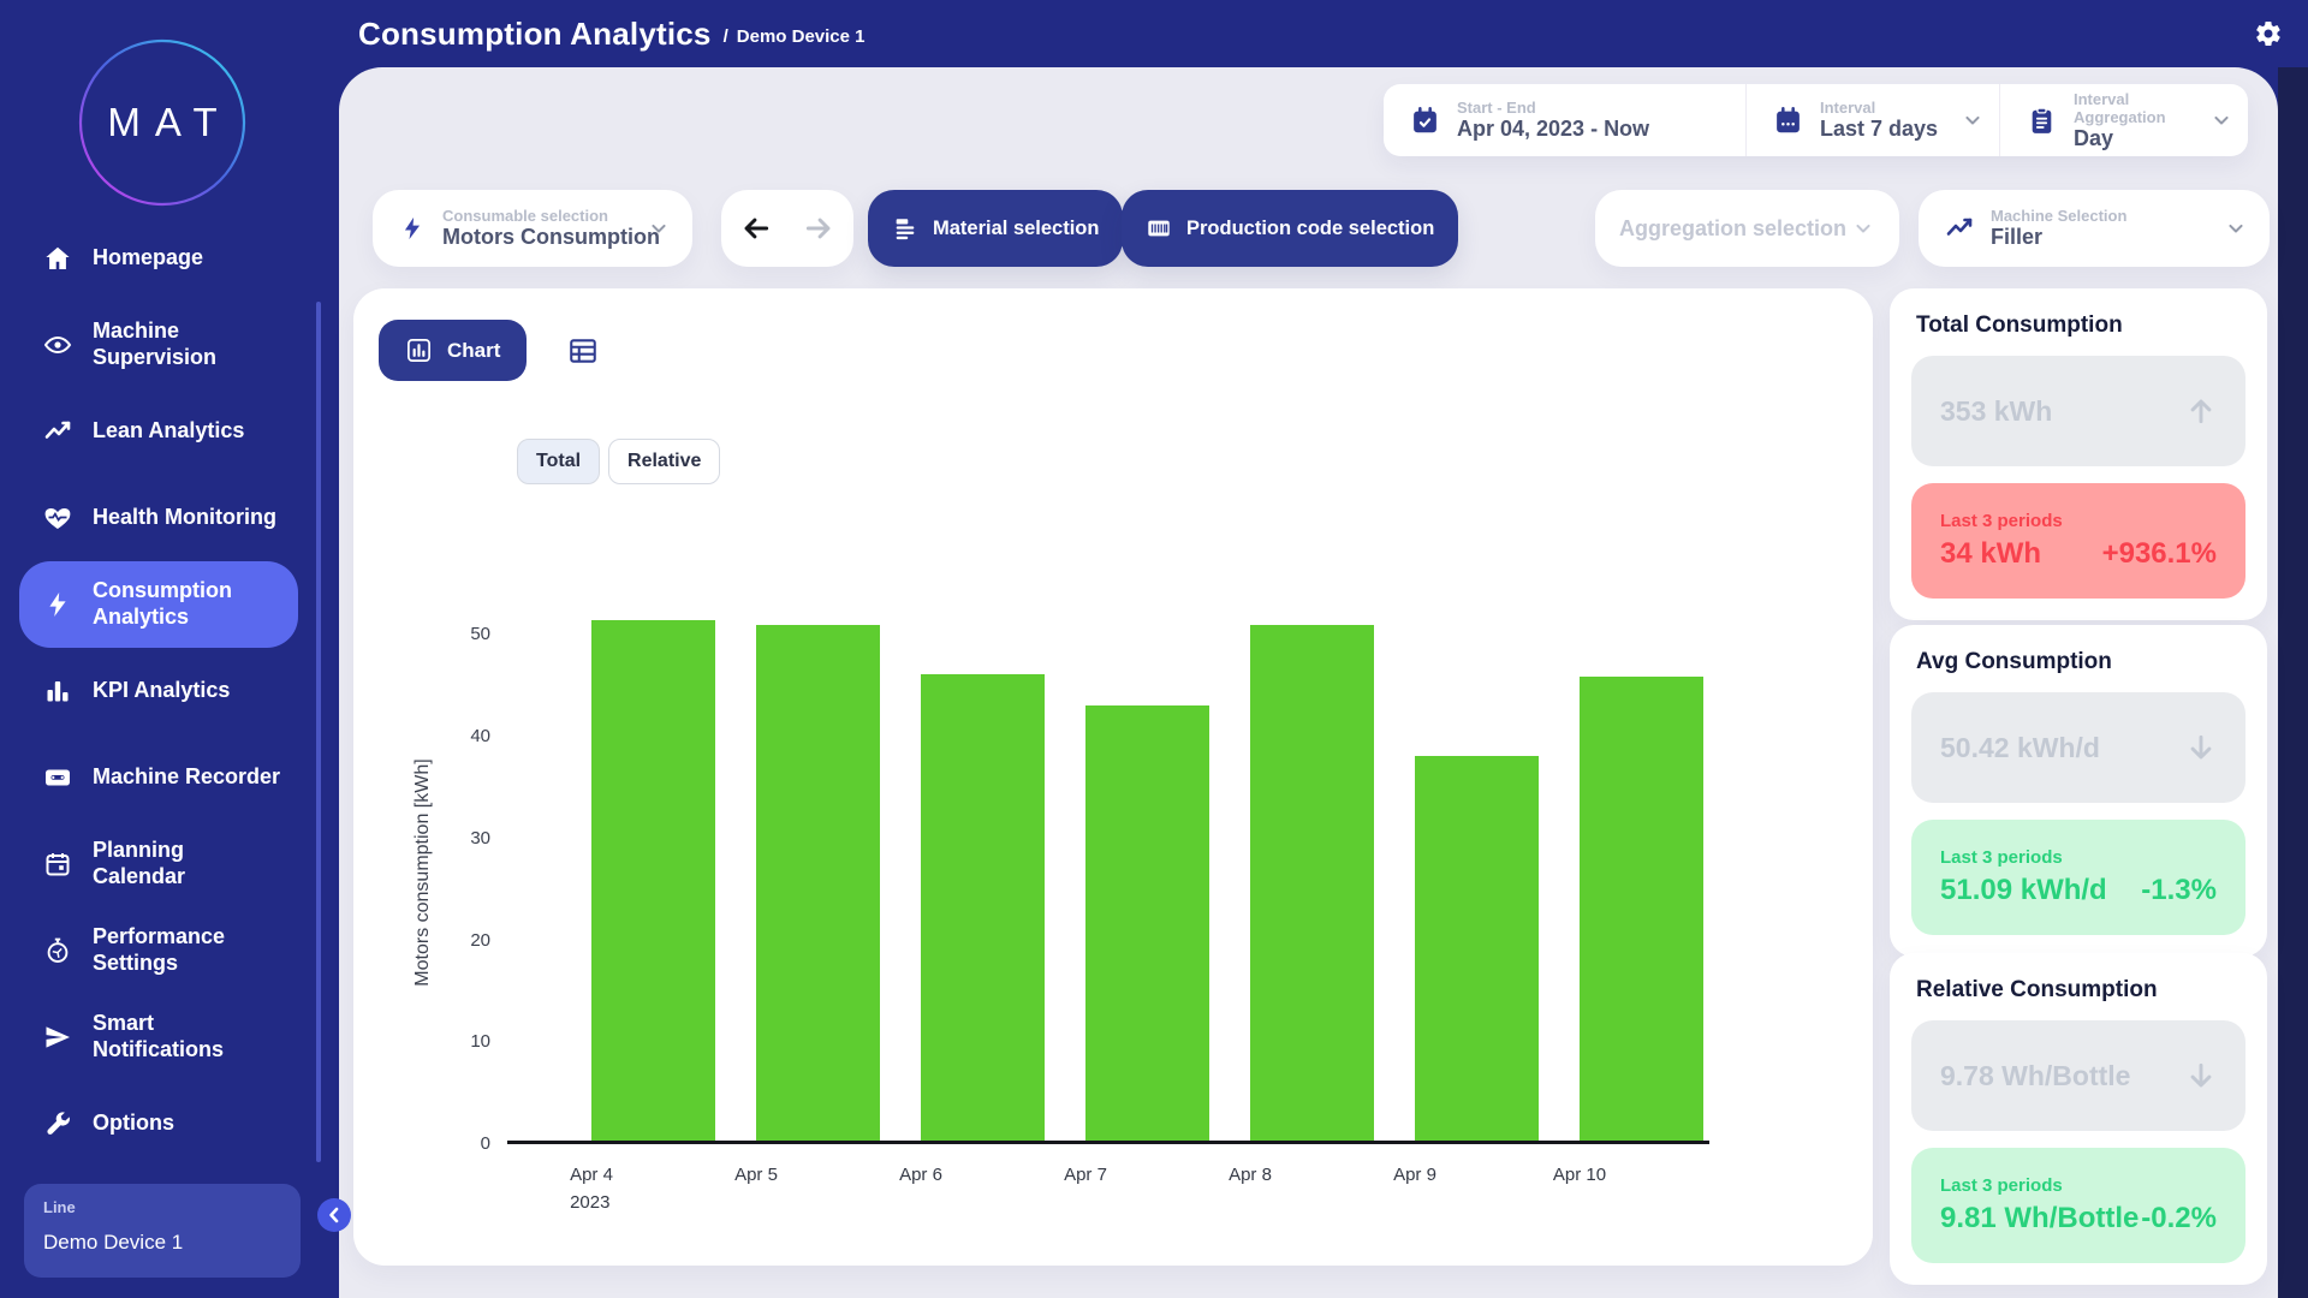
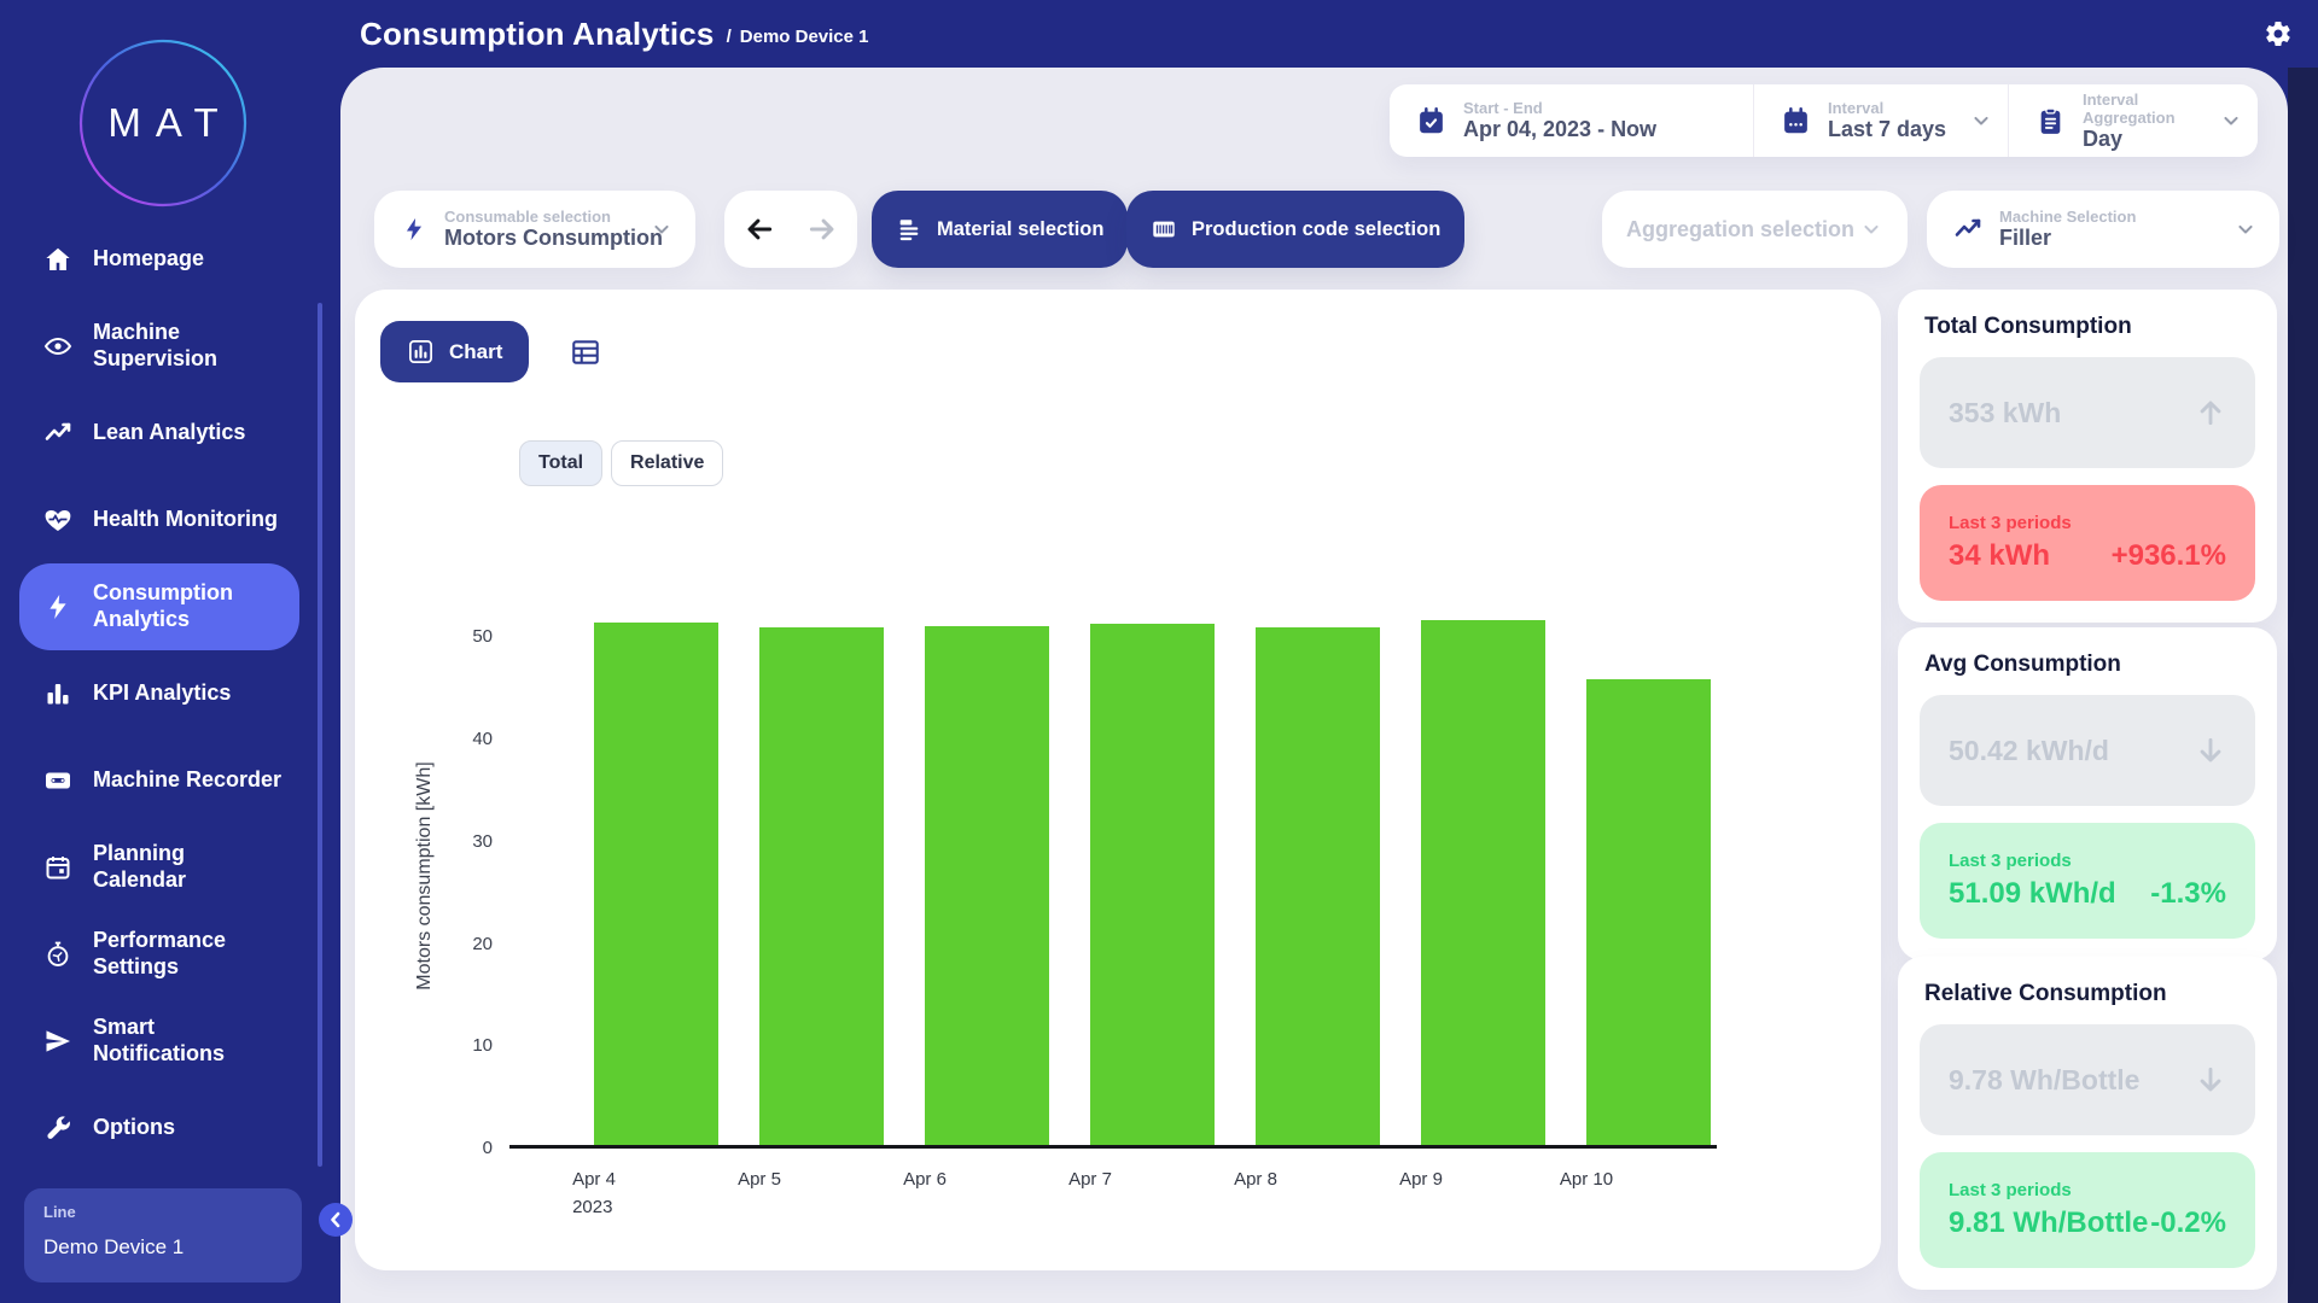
Apr 6: 46 -> 51
Apr 7: 43 -> 51
Apr 9: 38 -> 52
